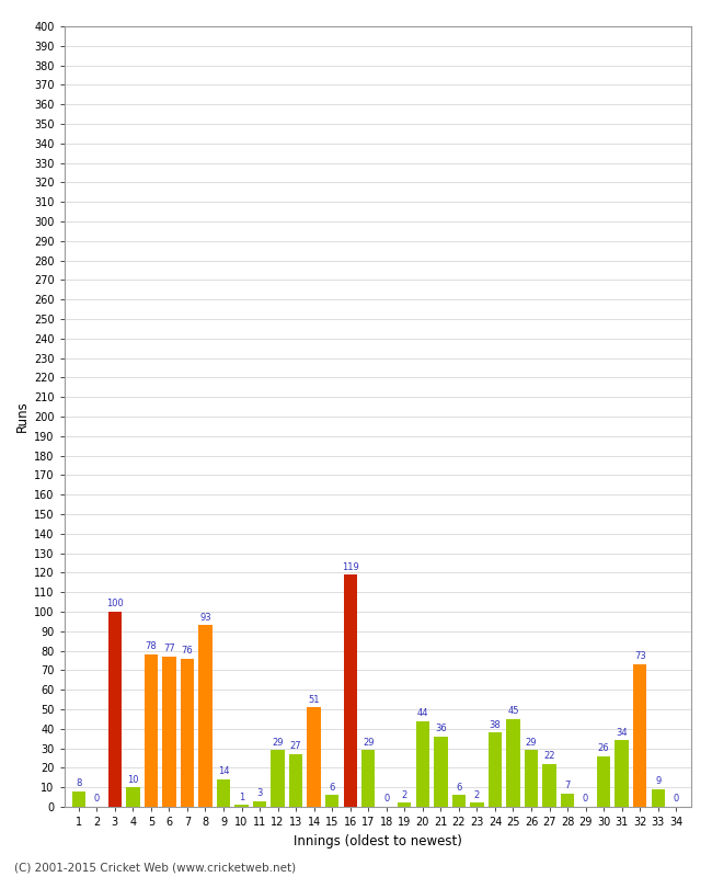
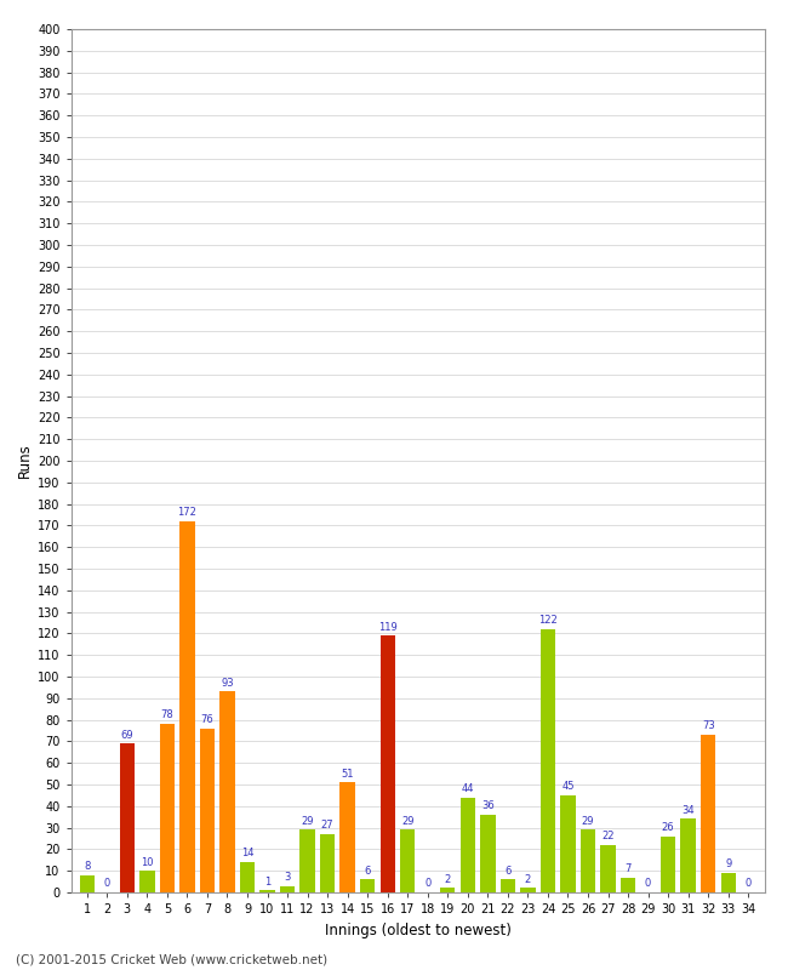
3: 100 -> 69
6: 77 -> 172
24: 38 -> 122
